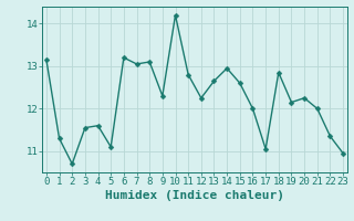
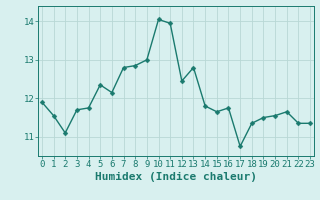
0: 13.15 -> 11.90
1: 11.30 -> 11.55
2: 10.70 -> 11.10
3: 11.55 -> 11.70
4: 11.60 -> 11.75
5: 11.10 -> 12.35
6: 13.20 -> 12.15
7: 13.05 -> 12.80
8: 13.10 -> 12.85
9: 12.30 -> 13.00
10: 14.20 -> 14.05
11: 12.80 -> 13.95
12: 12.25 -> 12.45
13: 12.65 -> 12.80
14: 12.95 -> 11.80
15: 12.60 -> 11.65
16: 12.00 -> 11.75
17: 11.05 -> 10.75
18: 12.85 -> 11.35
19: 12.15 -> 11.50
20: 12.25 -> 11.55
21: 12.00 -> 11.65
23: 10.95 -> 11.35
